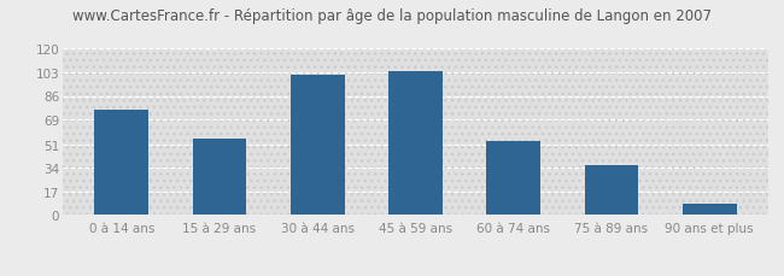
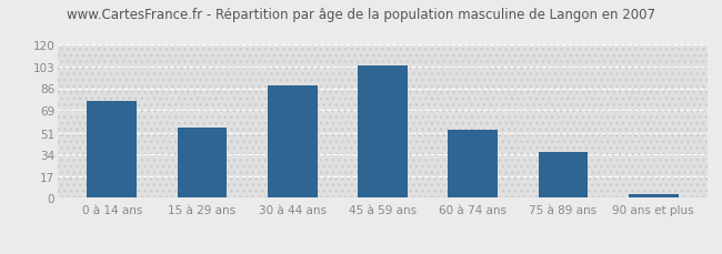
30 à 44 ans: 101 -> 88
90 ans et plus: 8 -> 3
